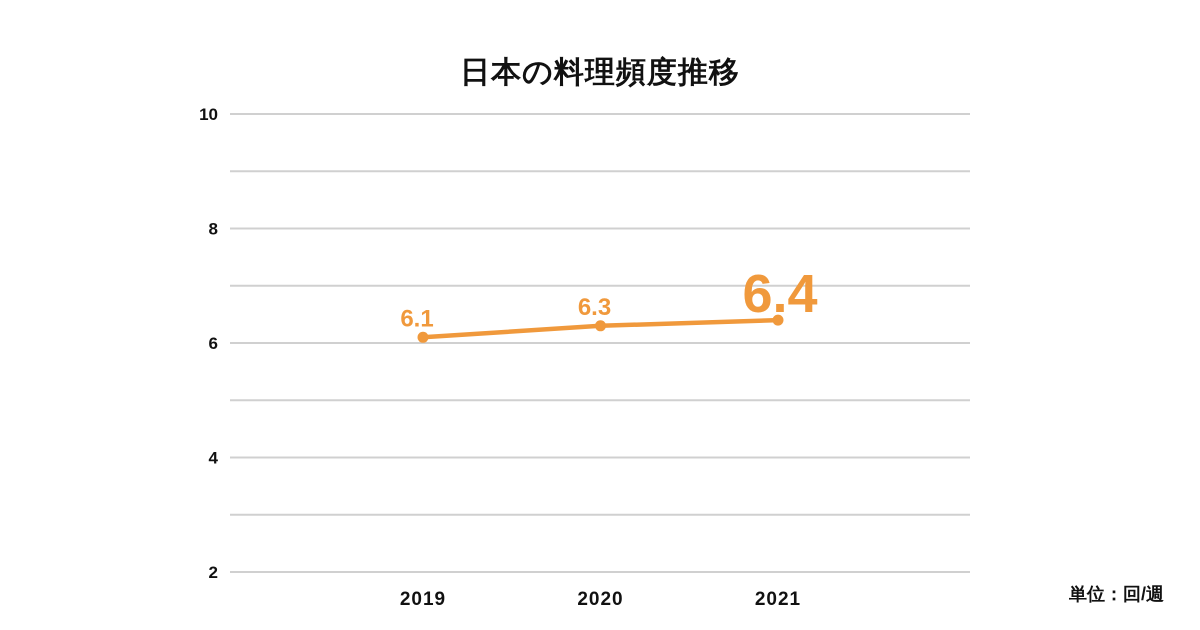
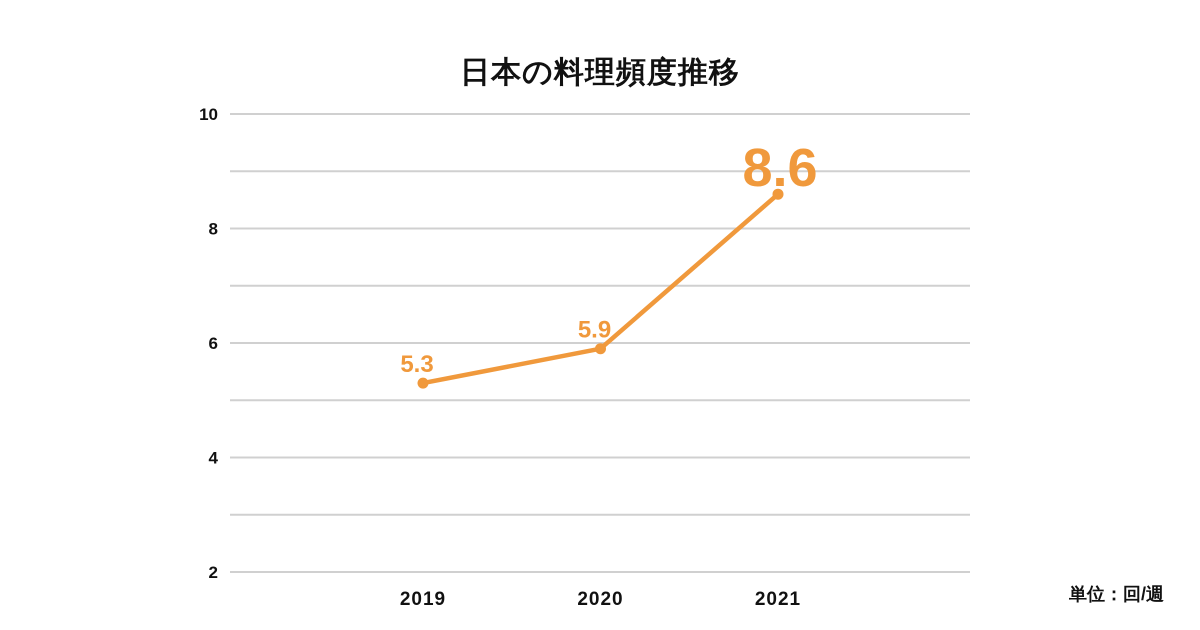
2019: 6.1 -> 5.3
2020: 6.3 -> 5.9
2021: 6.4 -> 8.6
